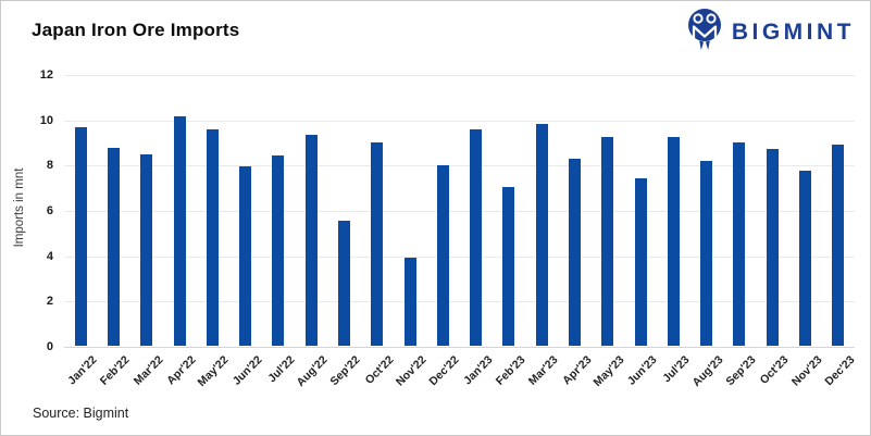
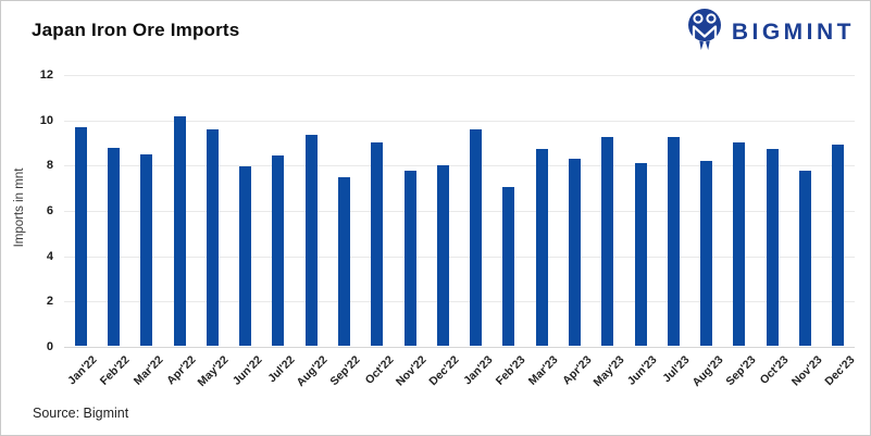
Sep'22: 5.5 -> 7.5
Nov'22: 3.9 -> 7.8
Mar'23: 9.8 -> 8.7
Jun'23: 7.4 -> 8.1
